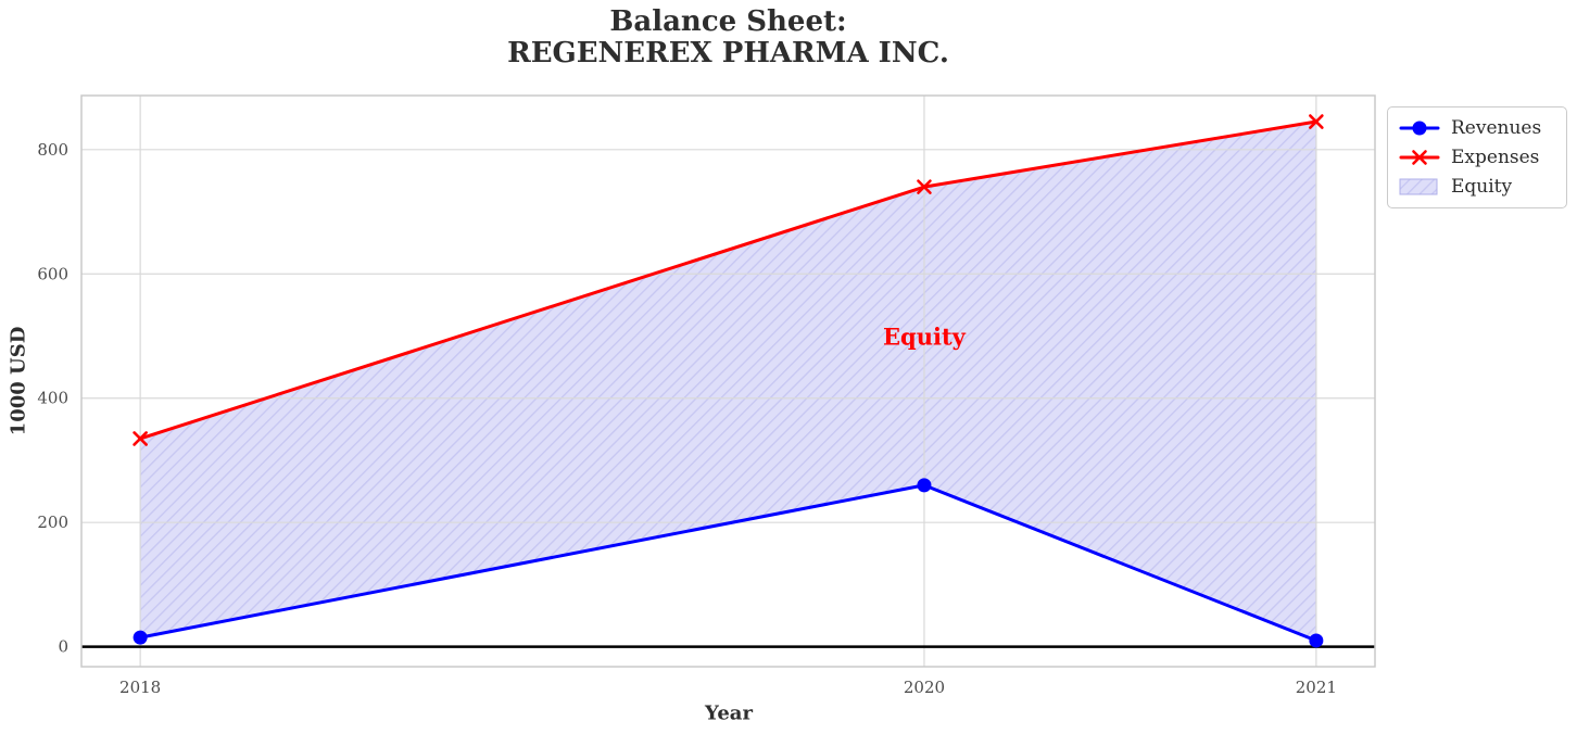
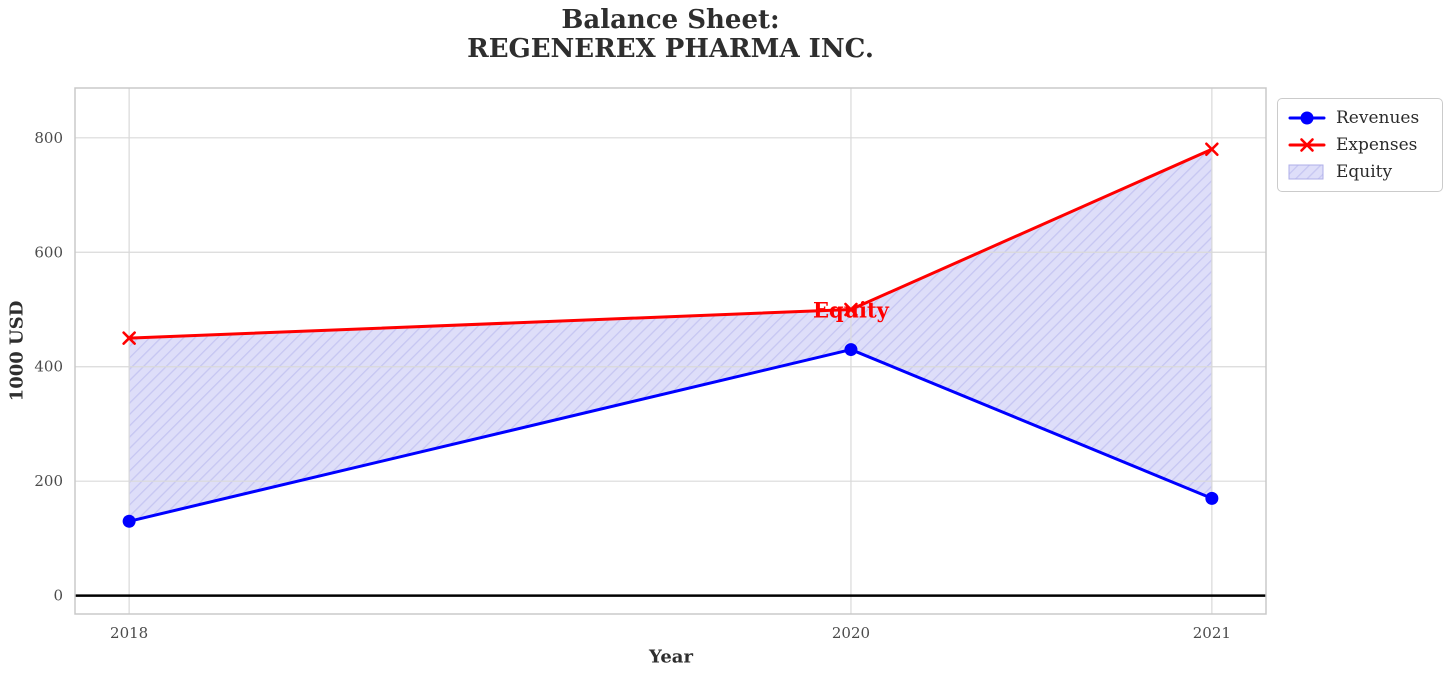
Revenues/2018: 20 -> 130
Expenses/2018: 340 -> 450
Revenues/2020: 260 -> 430
Expenses/2020: 740 -> 500
Revenues/2021: 10 -> 170
Expenses/2021: 840 -> 780
